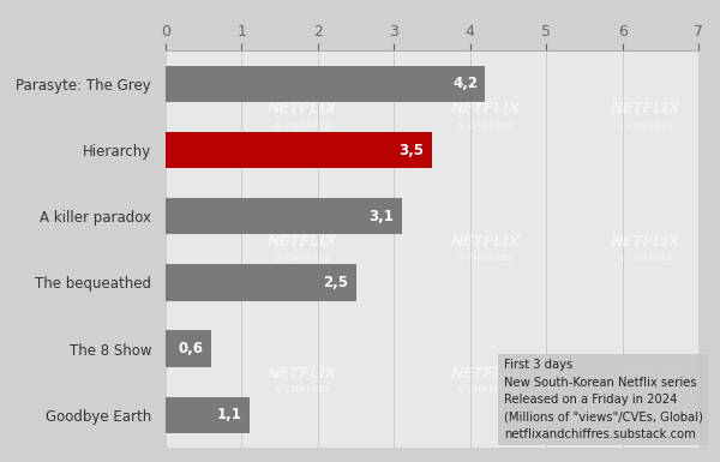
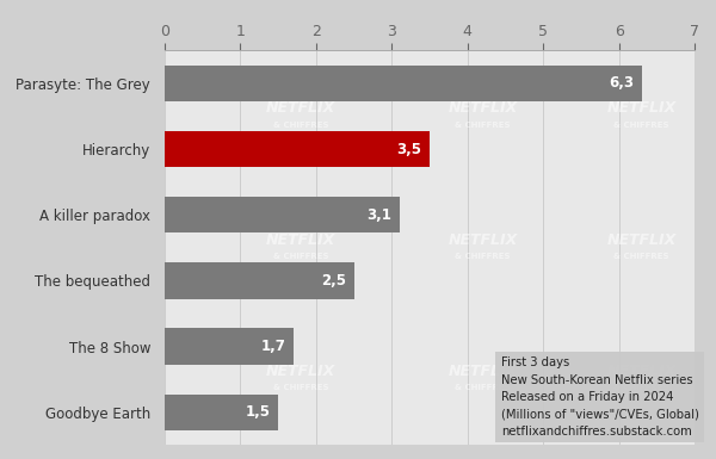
Parasyte: The Grey: 4,2 -> 6,3
The 8 Show: 0,6 -> 1,7
Goodbye Earth: 1,1 -> 1,5
